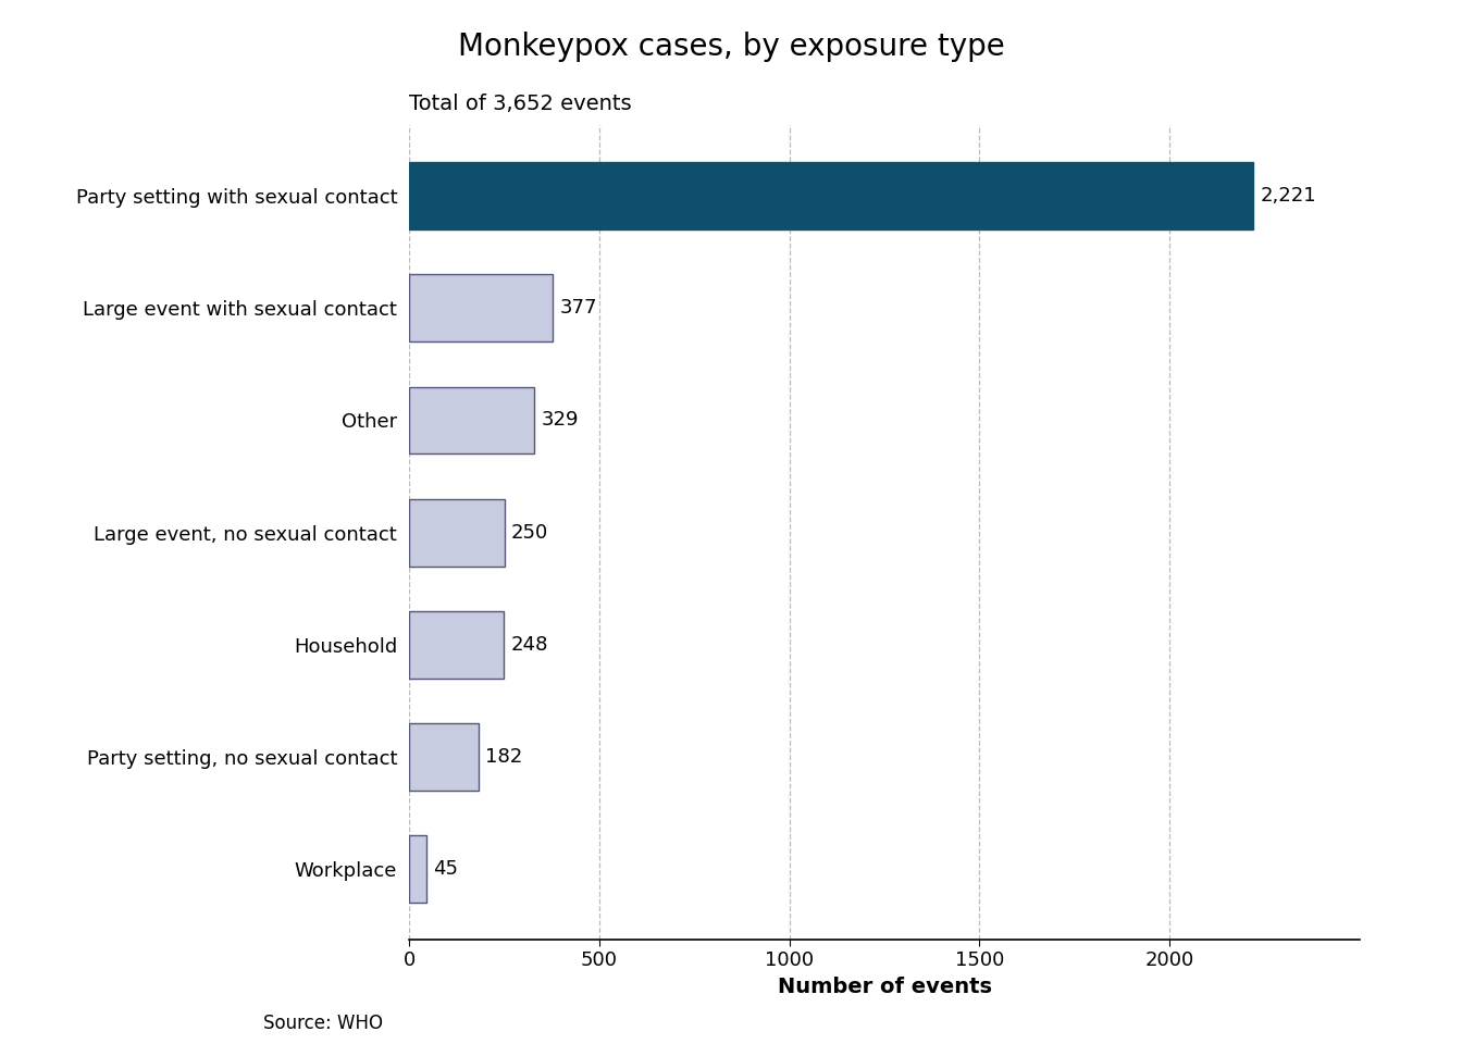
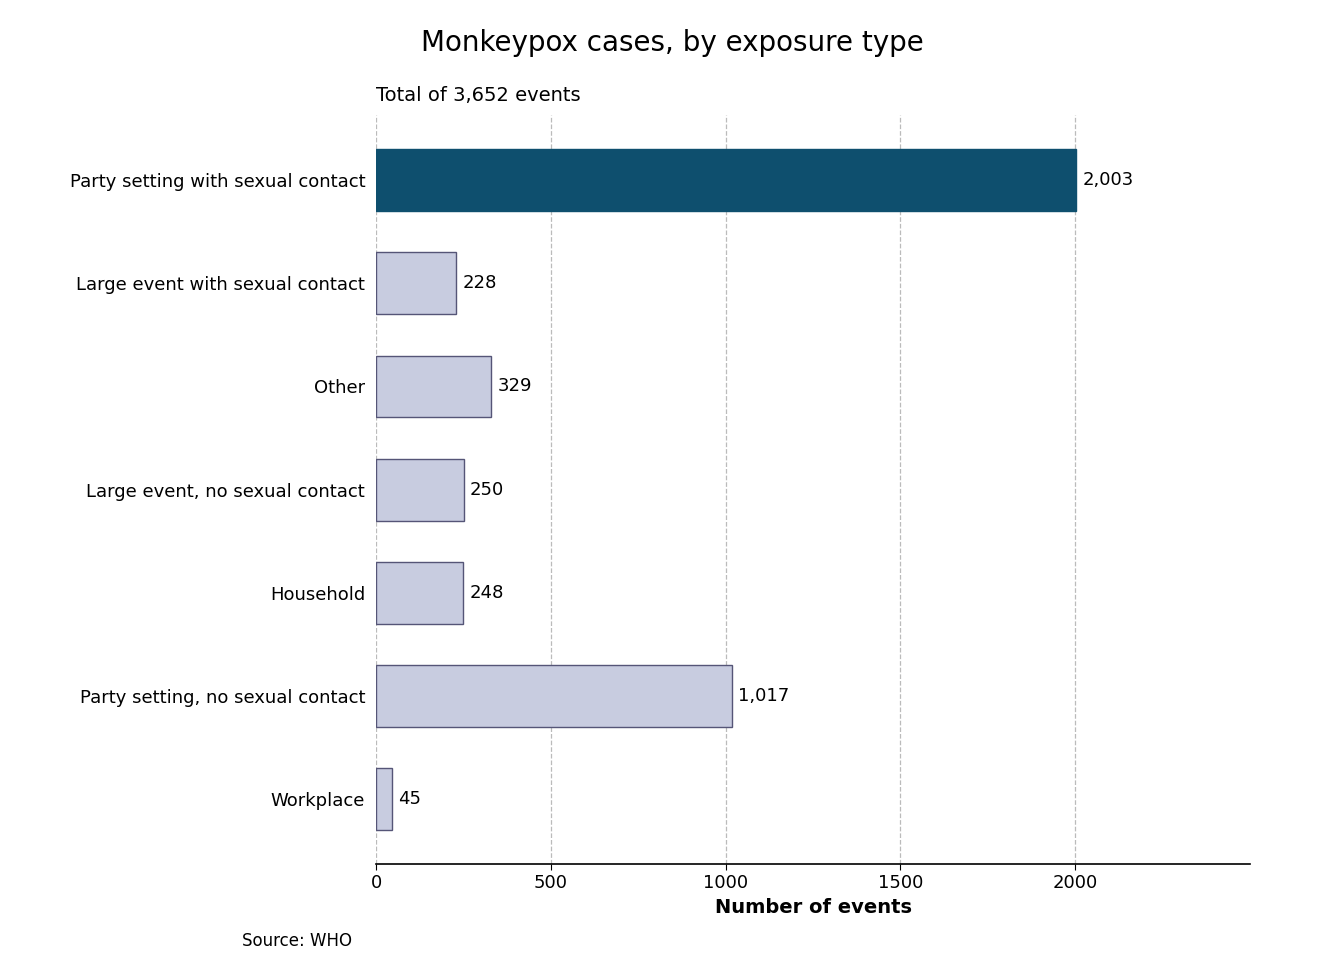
Party setting with sexual contact: 2,221 -> 2,003
Large event with sexual contact: 377 -> 228
Party setting, no sexual contact: 182 -> 1,017
